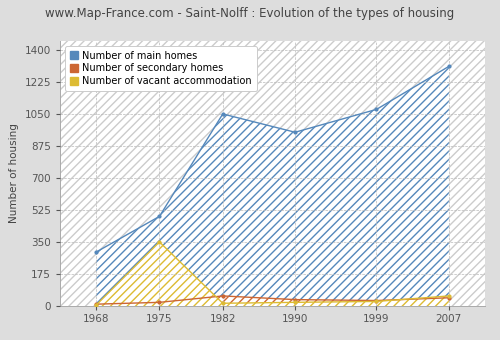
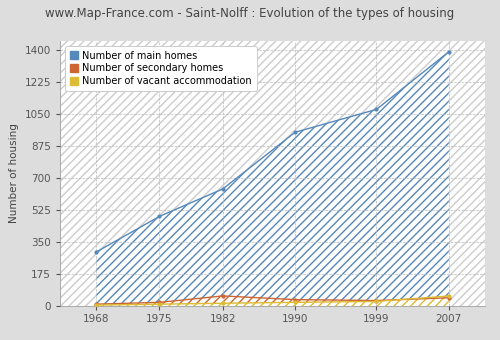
Number of vacant accommodation/1975: 350 -> 10
Number of main homes/1982: 1050 -> 640
Number of main homes/2007: 1310 -> 1390
